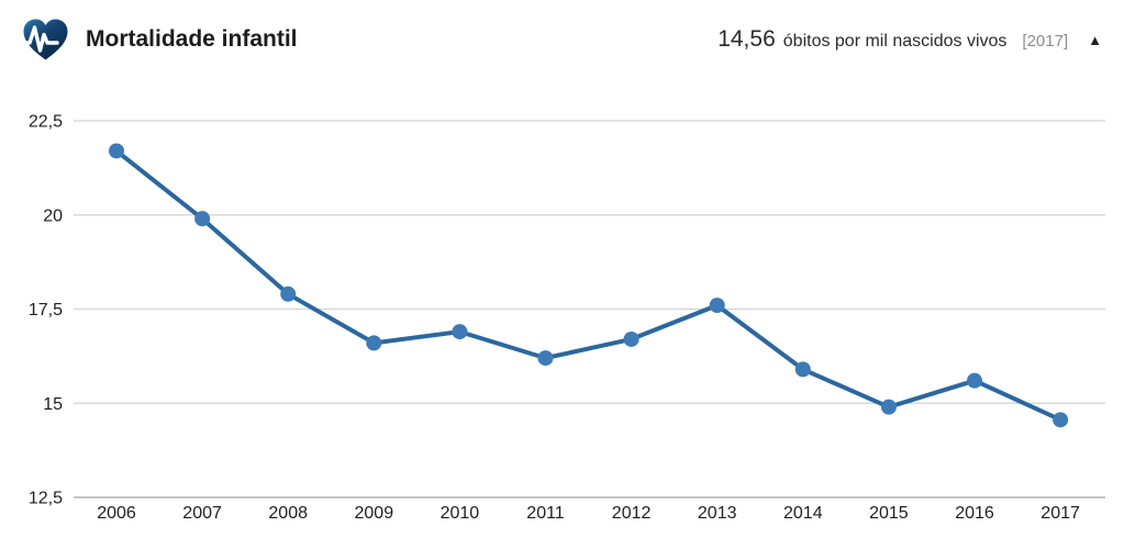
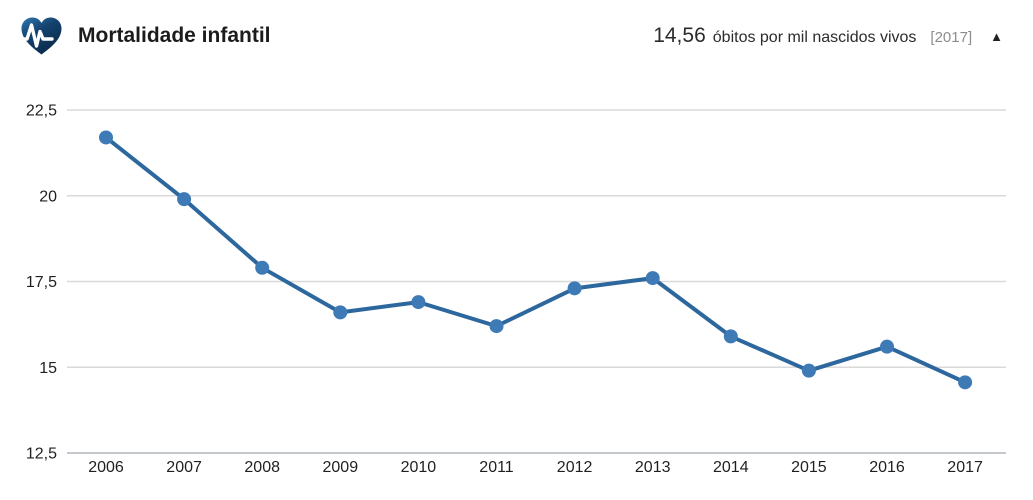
2012: 16,7 -> 17,3
